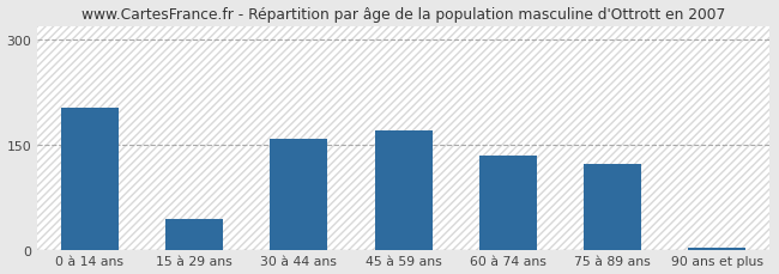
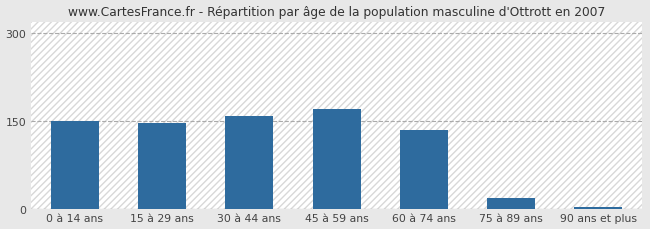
0 à 14 ans: 202 -> 149
15 à 29 ans: 44 -> 147
75 à 89 ans: 122 -> 18
